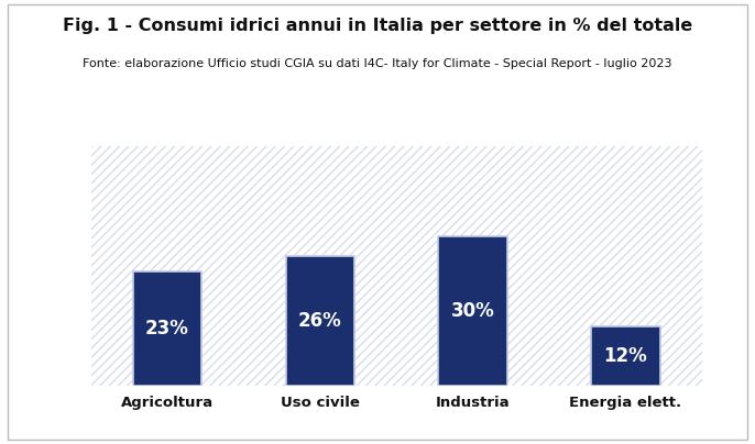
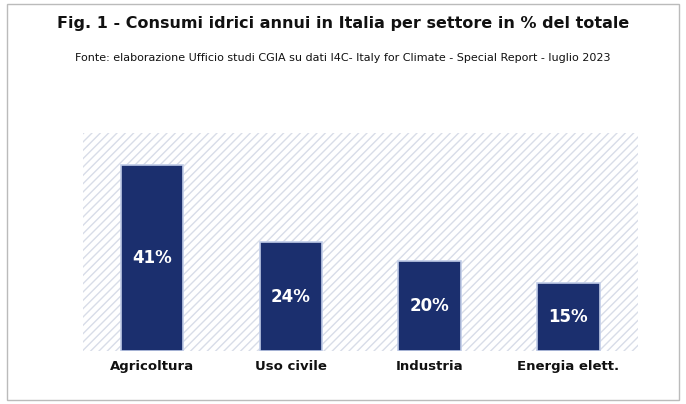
Agricoltura: 23% -> 41%
Uso civile: 26% -> 24%
Industria: 30% -> 20%
Energia elett.: 12% -> 15%
